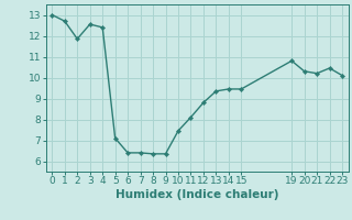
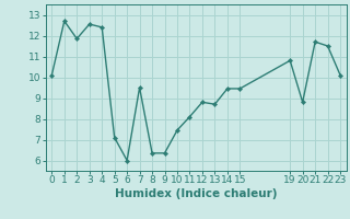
0: 13.0 -> 10.1
6: 6.4 -> 6.0
7: 6.4 -> 9.5
13: 9.3 -> 8.7
20: 10.3 -> 8.8
21: 10.2 -> 11.7
22: 10.4 -> 11.5
